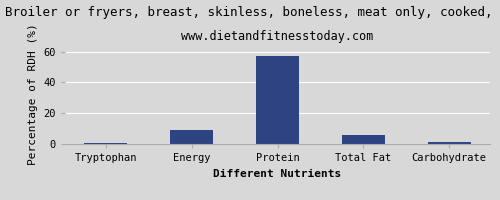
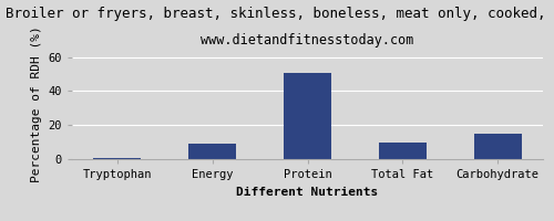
Protein: 57 -> 51
Total Fat: 6 -> 10
Carbohydrate: 1 -> 15
